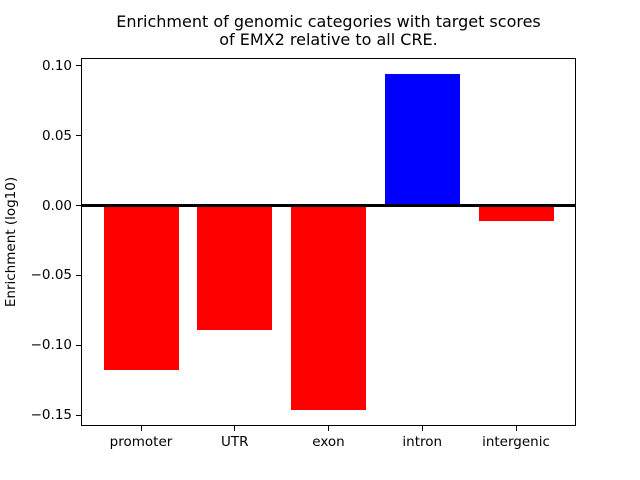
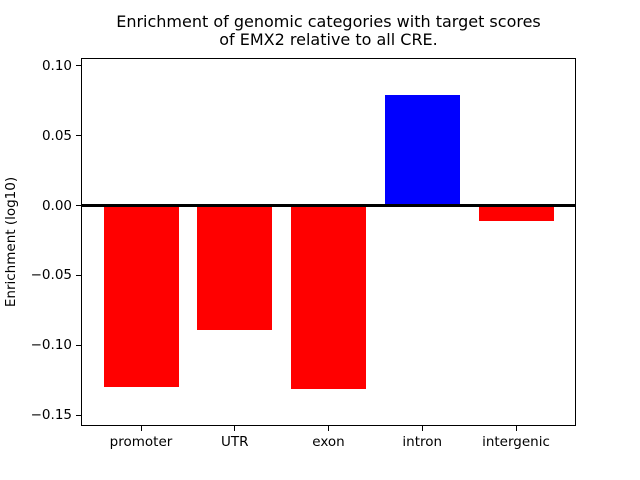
promoter: -0.118 -> -0.130
exon: -0.146 -> -0.131
intron: 0.094 -> 0.079
